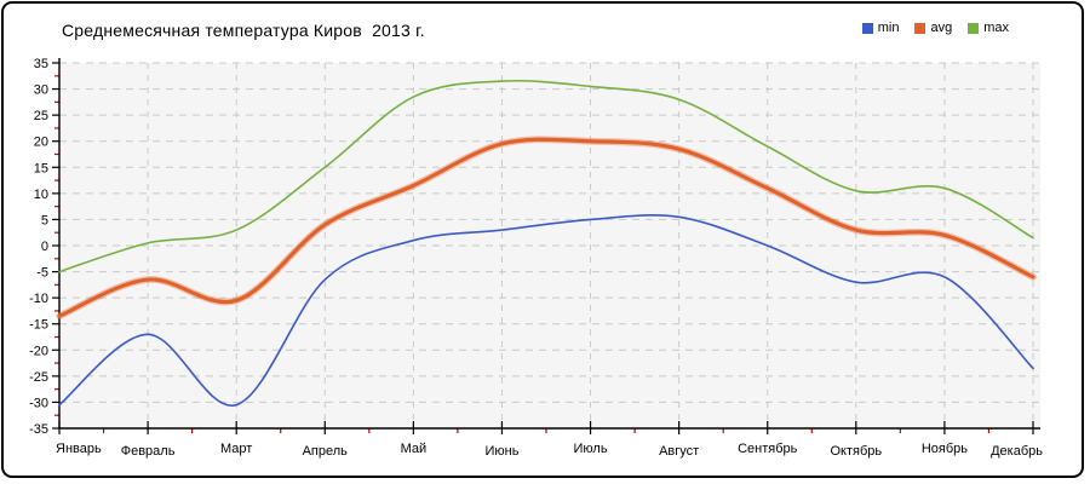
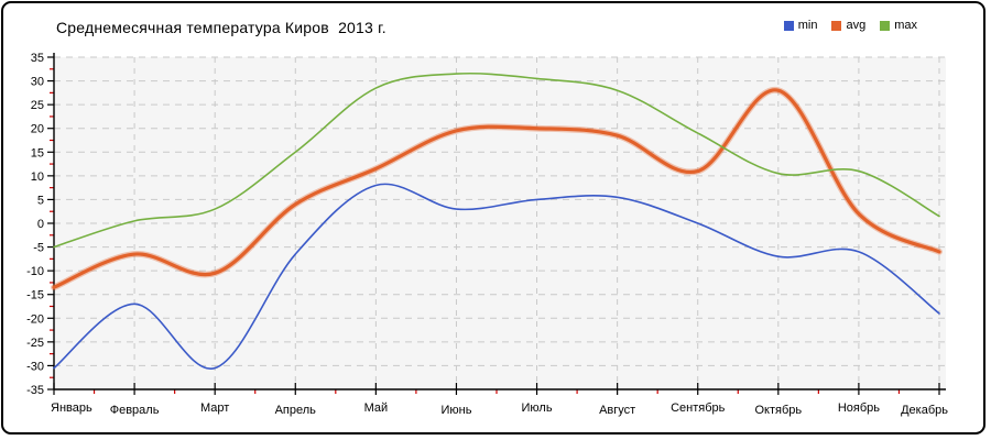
min/Май: 1 -> 8
avg/Октябрь: 3 -> 28
min/Декабрь: -24 -> -19
